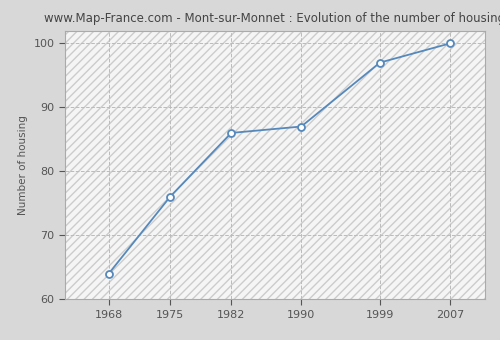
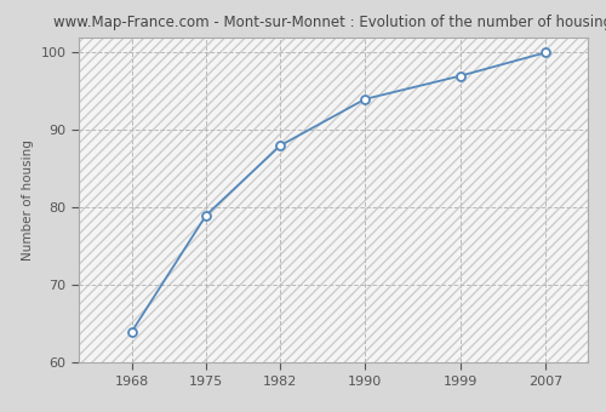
1975: 76 -> 79
1982: 86 -> 88
1990: 87 -> 94
